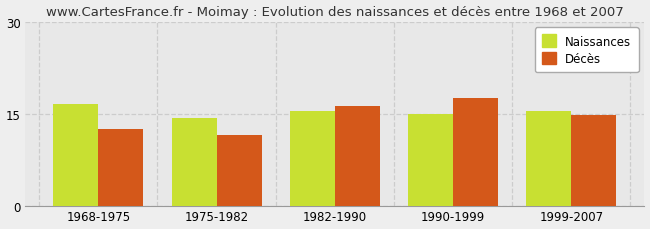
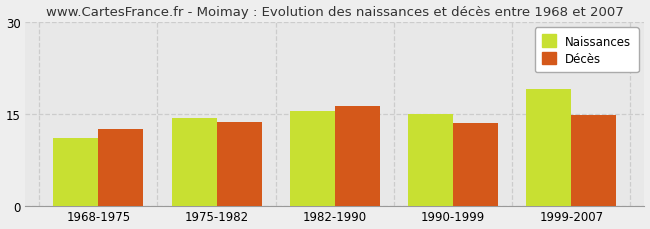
Naissances/1968-1975: 16.5 -> 11.0
Décès/1975-1982: 11.5 -> 13.6
Décès/1990-1999: 17.5 -> 13.4
Naissances/1999-2007: 15.4 -> 19.0
